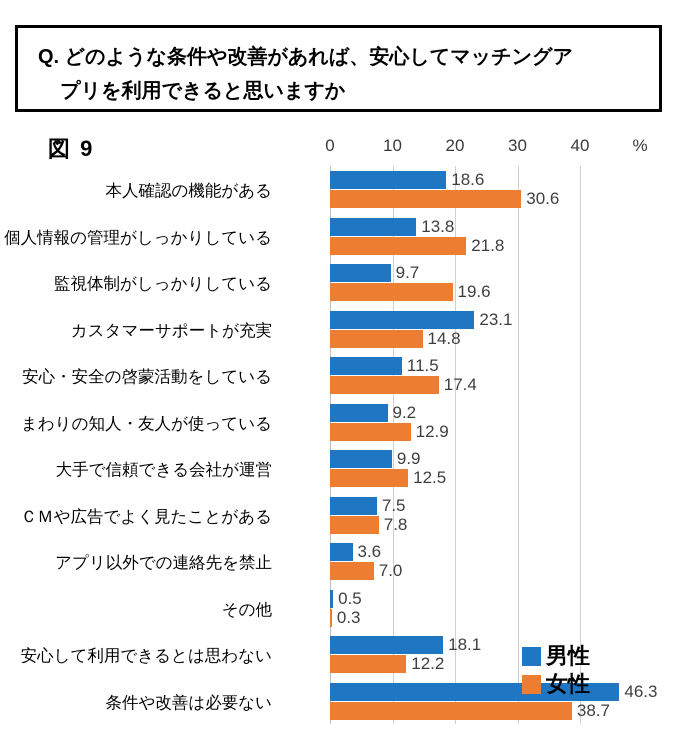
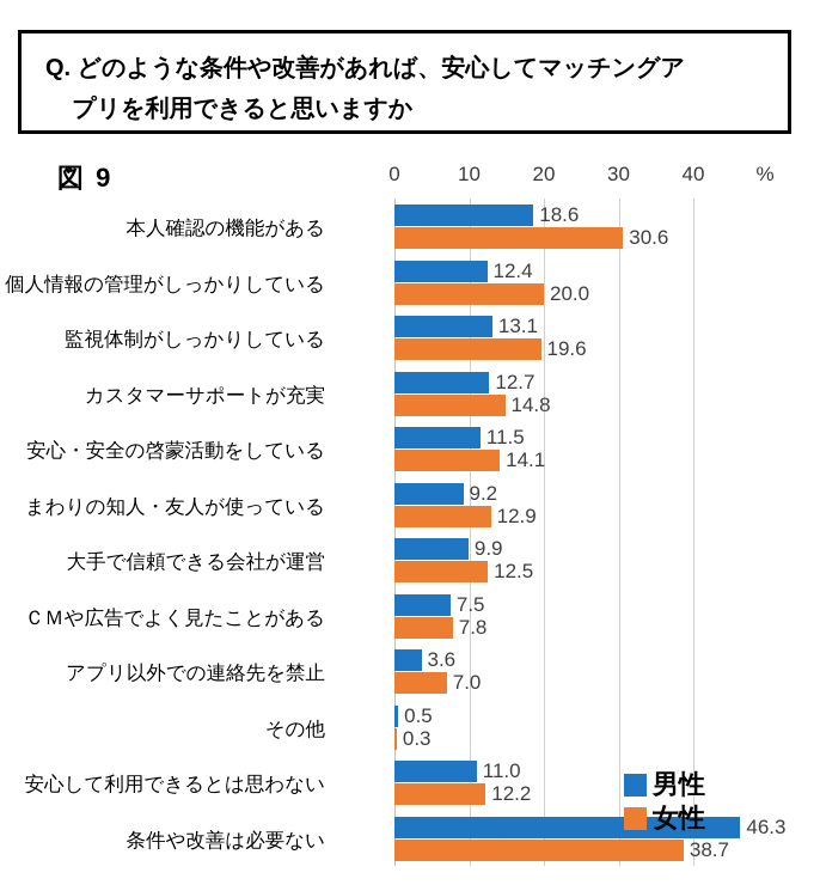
男性/個人情報の管理がしっかりしている: 13.8 -> 12.4
女性/個人情報の管理がしっかりしている: 21.8 -> 20.0
男性/監視体制がしっかりしている: 9.7 -> 13.1
男性/カスタマーサポートが充実: 23.1 -> 12.7
女性/安心・安全の啓蒙活動をしている: 17.4 -> 14.1
男性/安心して利用できるとは思わない: 18.1 -> 11.0
